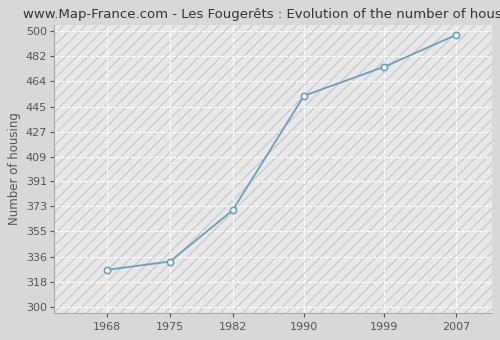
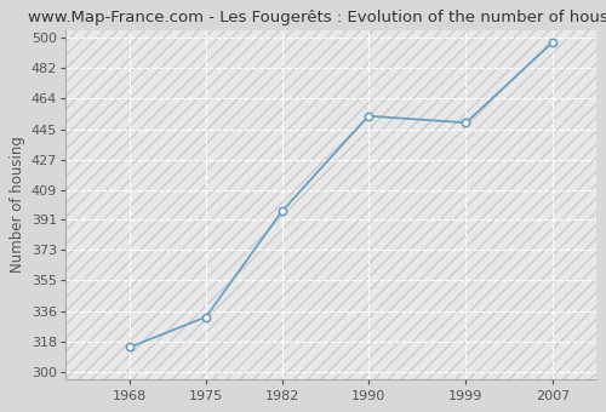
1968: 327 -> 315
1982: 370 -> 396
1999: 474 -> 449
